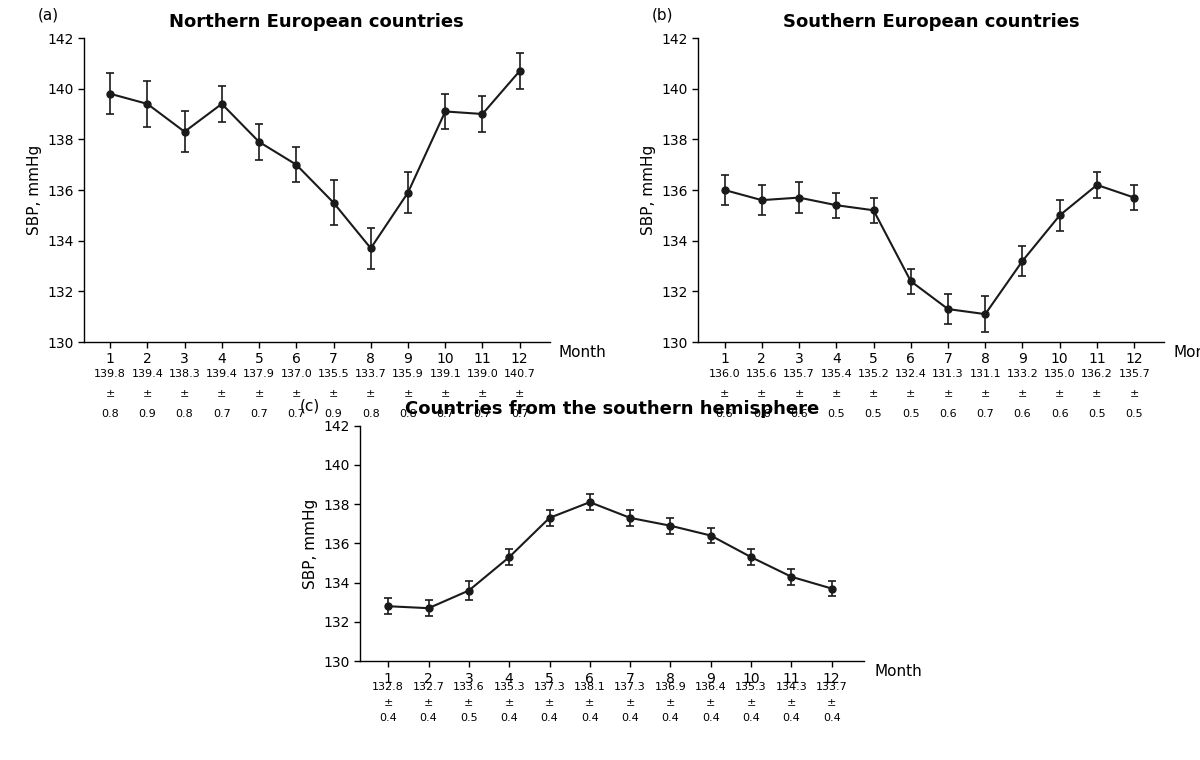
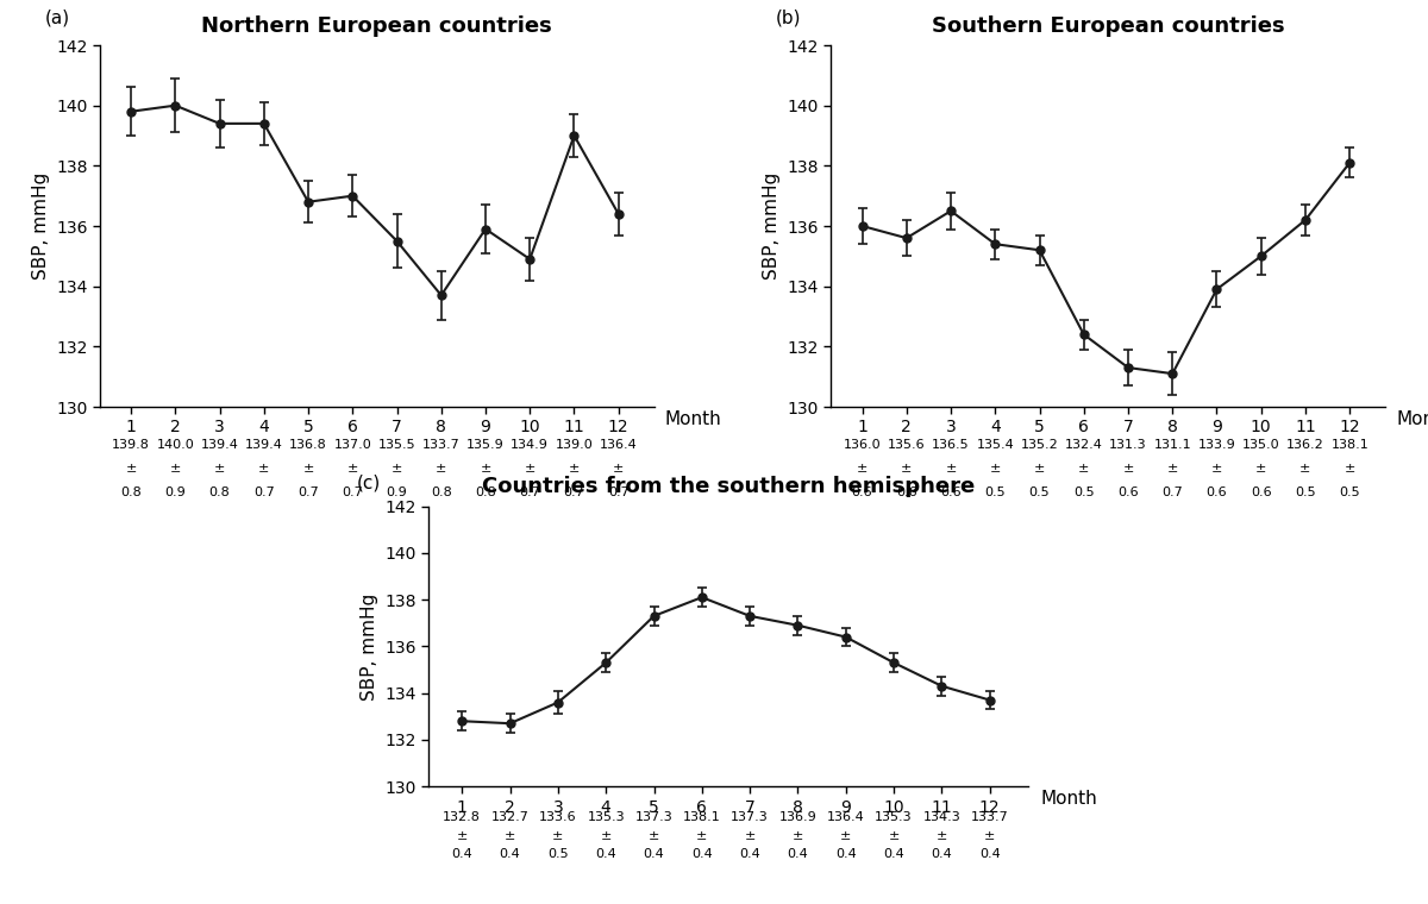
Northern European countries/2: 139.4 -> 140.0
Northern European countries/3: 138.3 -> 139.4
Northern European countries/5: 137.9 -> 136.8
Northern European countries/10: 139.1 -> 134.9
Northern European countries/12: 140.7 -> 136.4
Southern European countries/3: 135.7 -> 136.5
Southern European countries/9: 133.2 -> 133.9
Southern European countries/12: 135.7 -> 138.1
